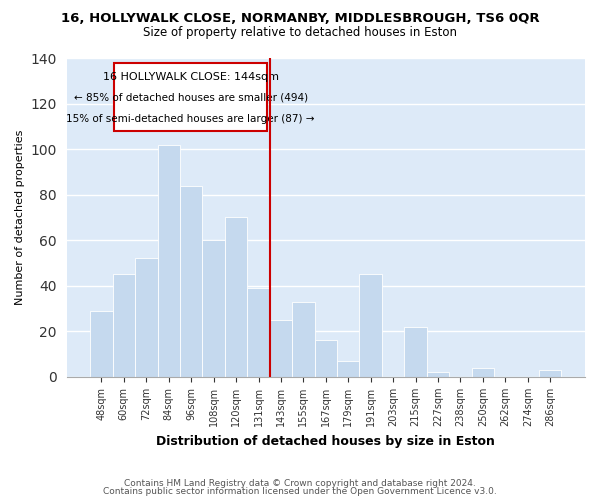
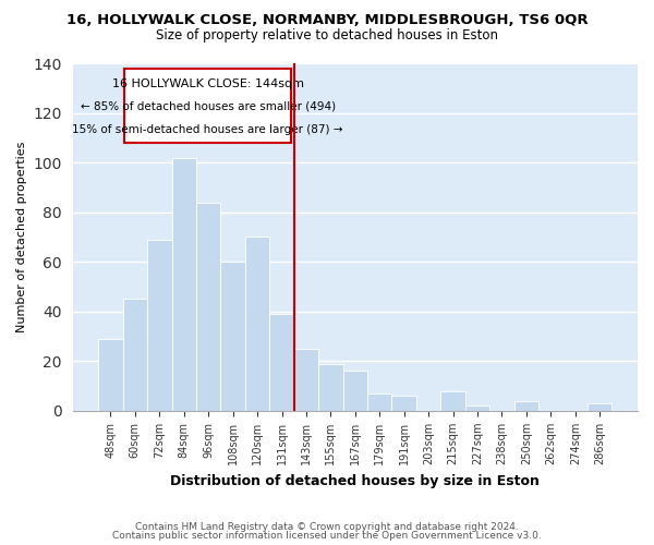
72sqm: 52 -> 69
155sqm: 33 -> 19
191sqm: 45 -> 6
215sqm: 22 -> 8
